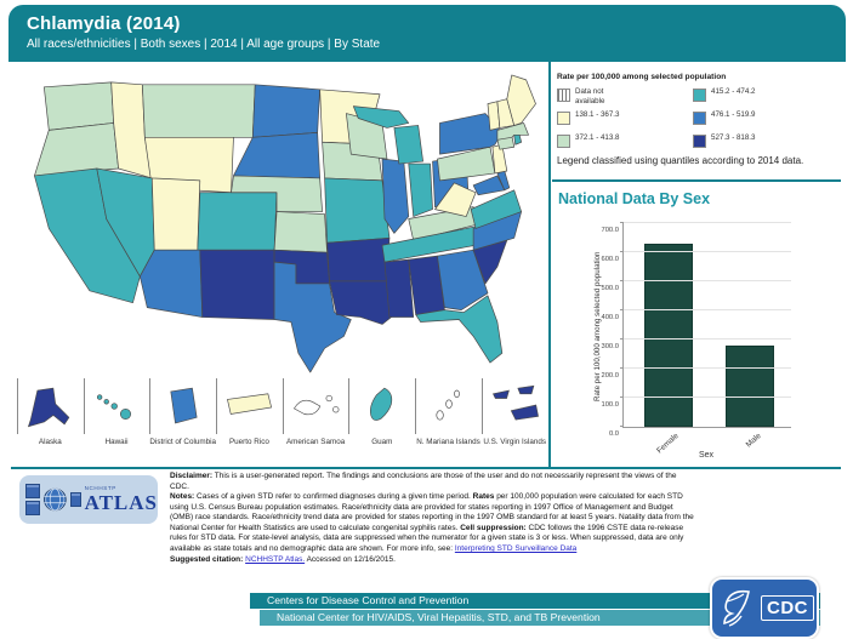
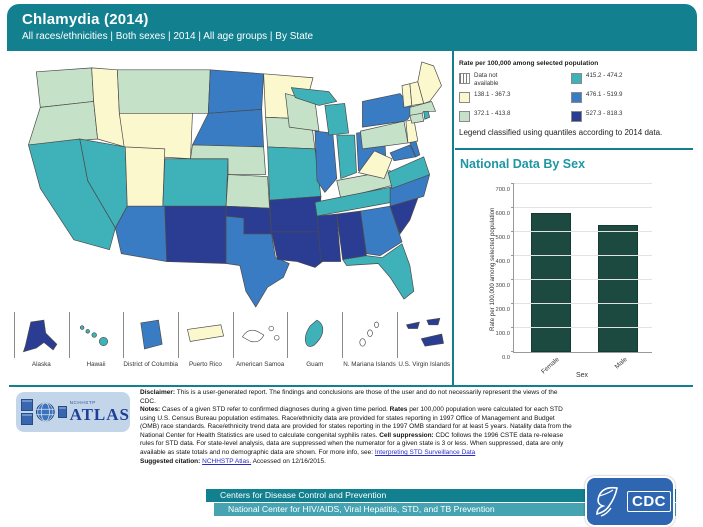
Female: 630 -> 580
Male: 280 -> 530
